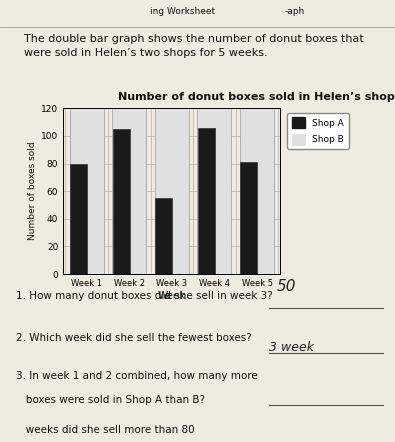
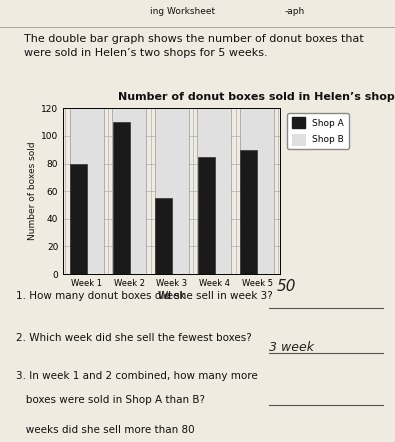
Shop A/Week 2: 105 -> 110
Shop A/Week 4: 106 -> 85
Shop A/Week 5: 81 -> 90
